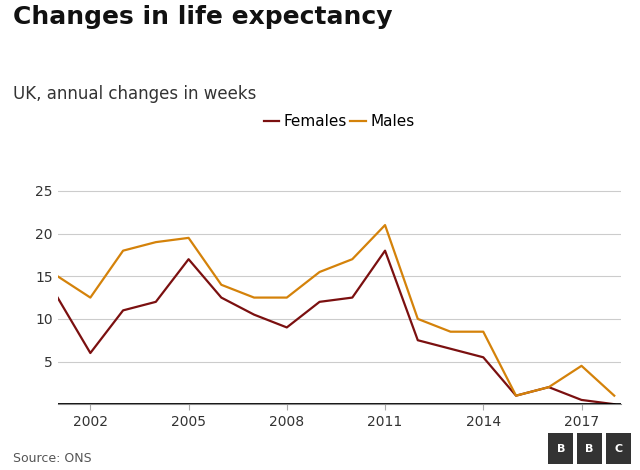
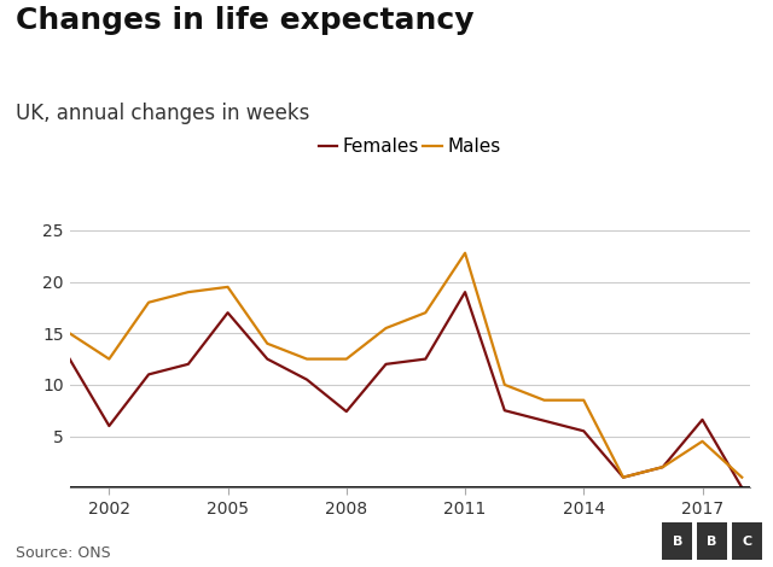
Females/2008: 9.0 -> 7.4
Females/2011: 18.0 -> 19.0
Males/2011: 21.0 -> 22.8
Females/2017: 0.5 -> 6.6
